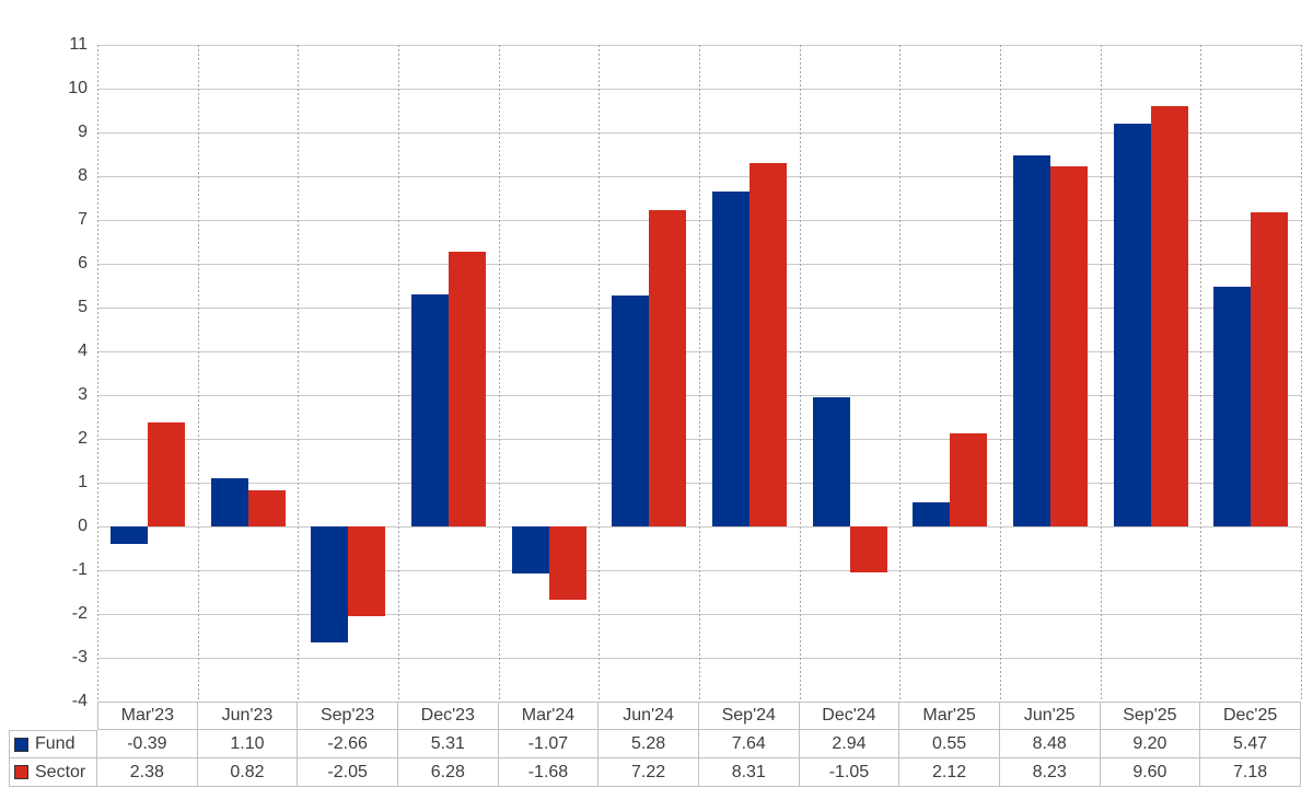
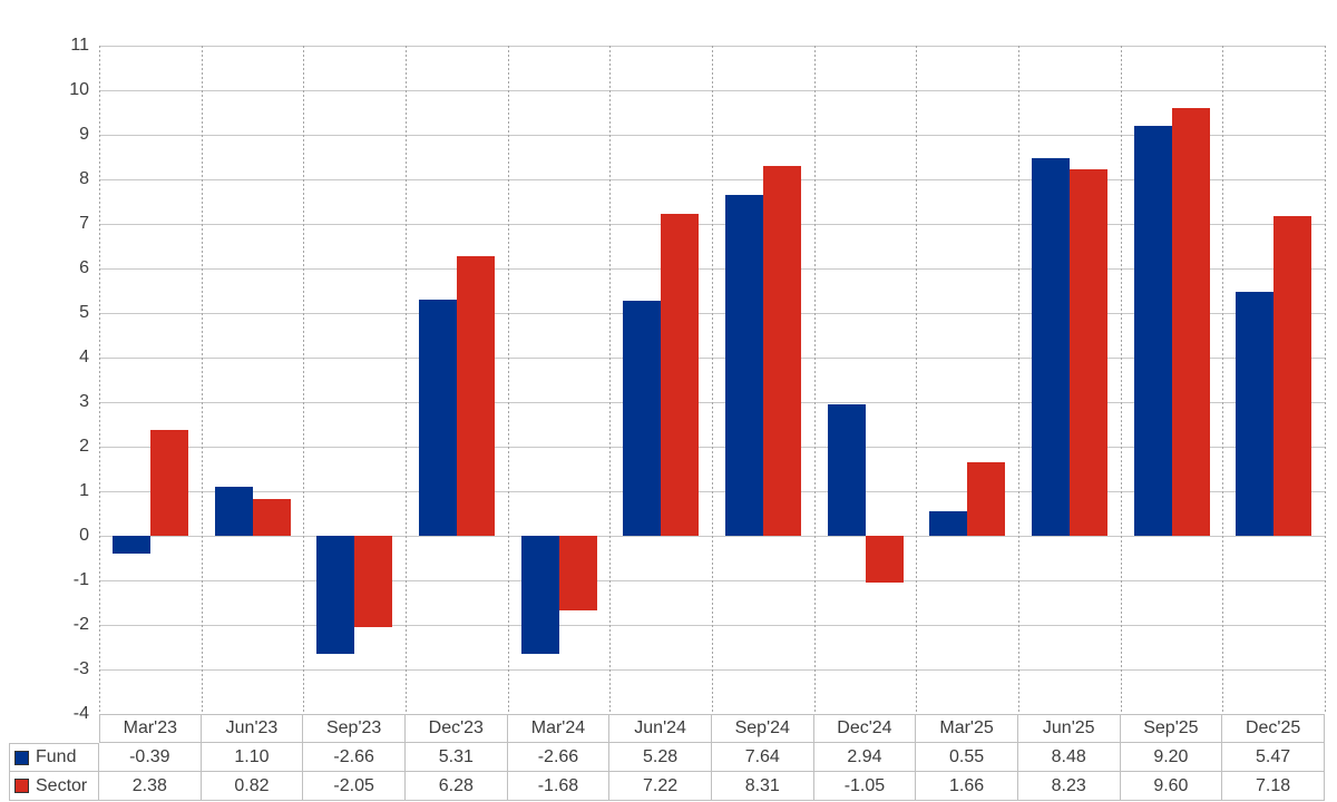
Fund/Mar'24: -1.07 -> -2.66
Sector/Mar'25: 2.12 -> 1.66
